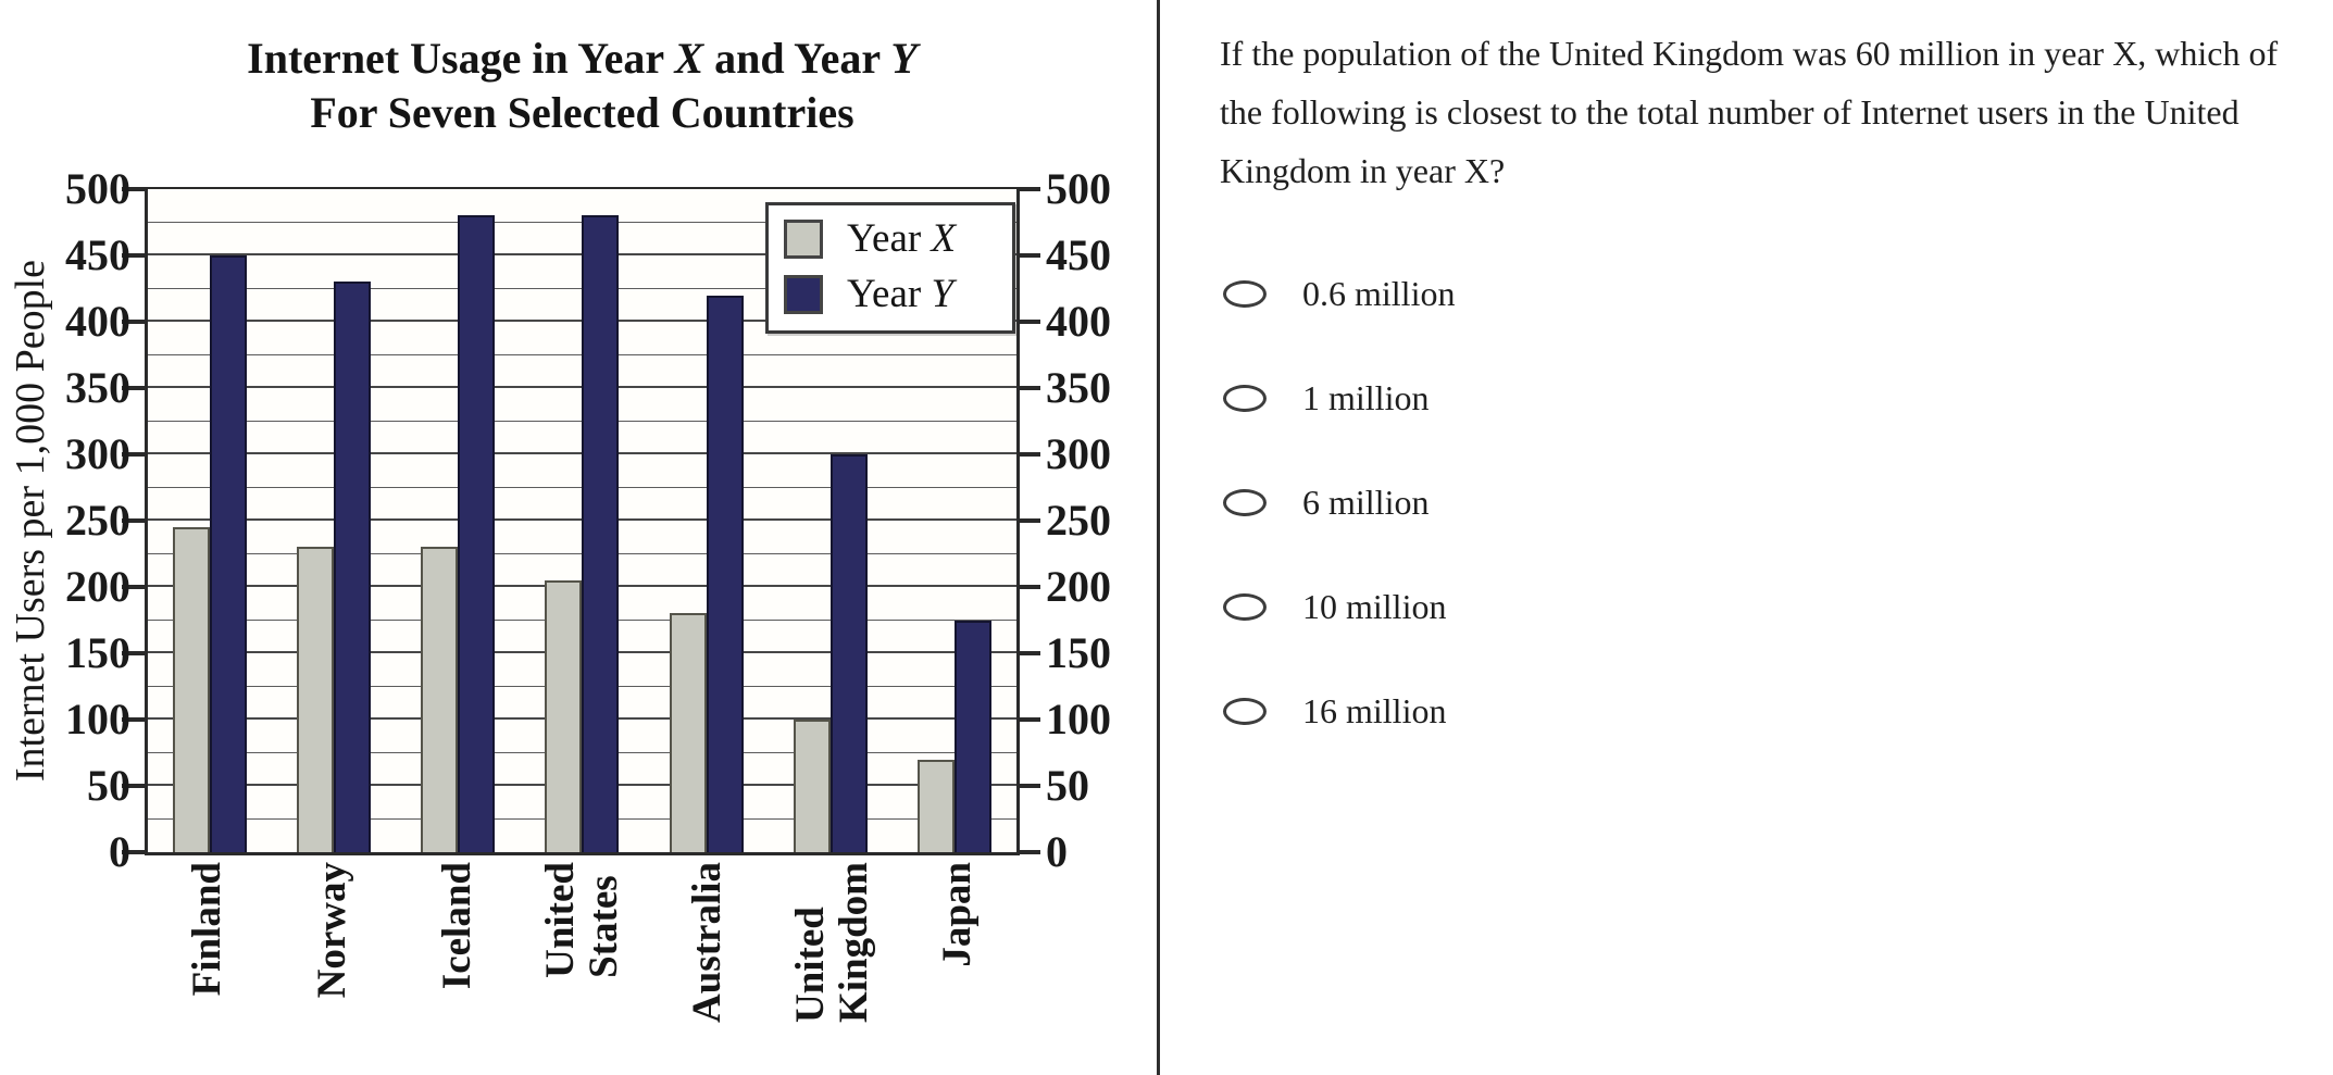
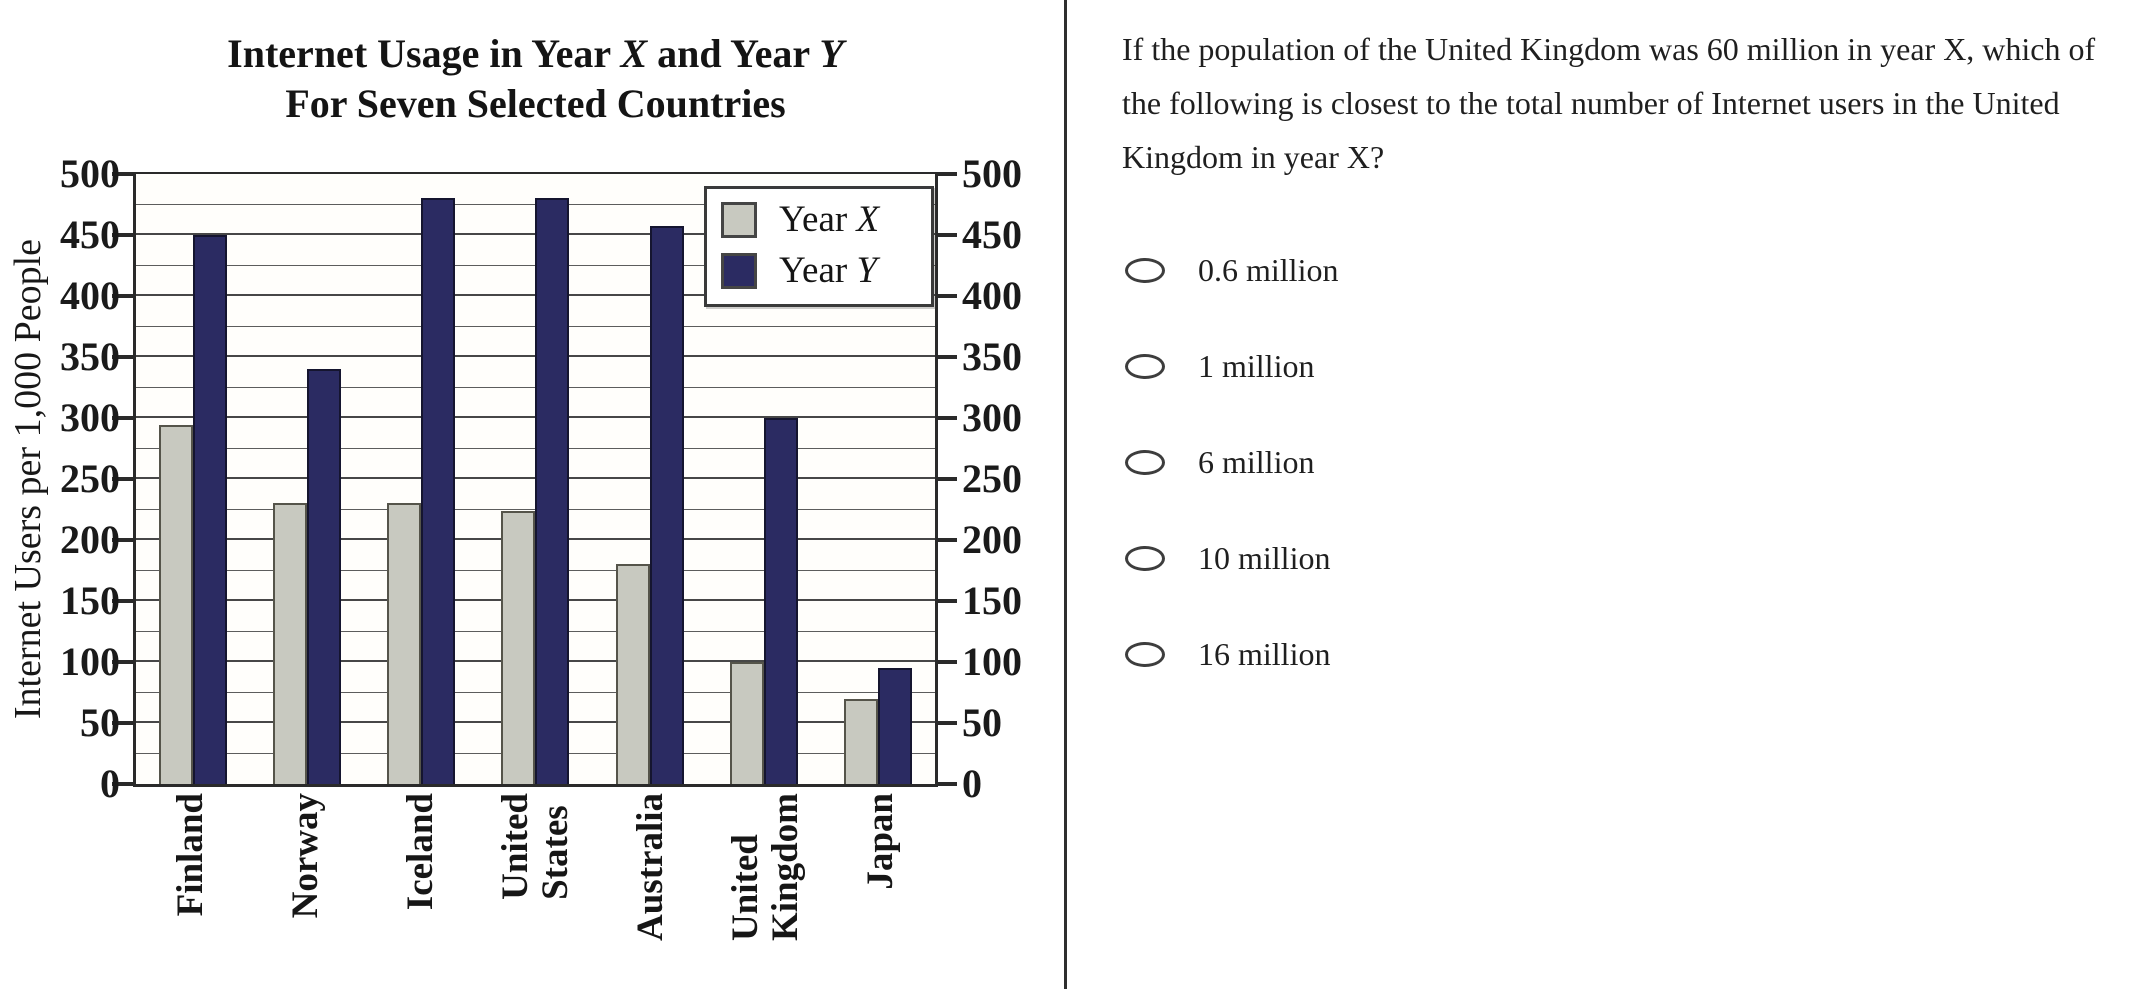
Year X/Finland: 245 -> 294
Year Y/Norway: 430 -> 340
Year X/United States: 205 -> 224
Year Y/Australia: 420 -> 457
Year Y/Japan: 175 -> 95
